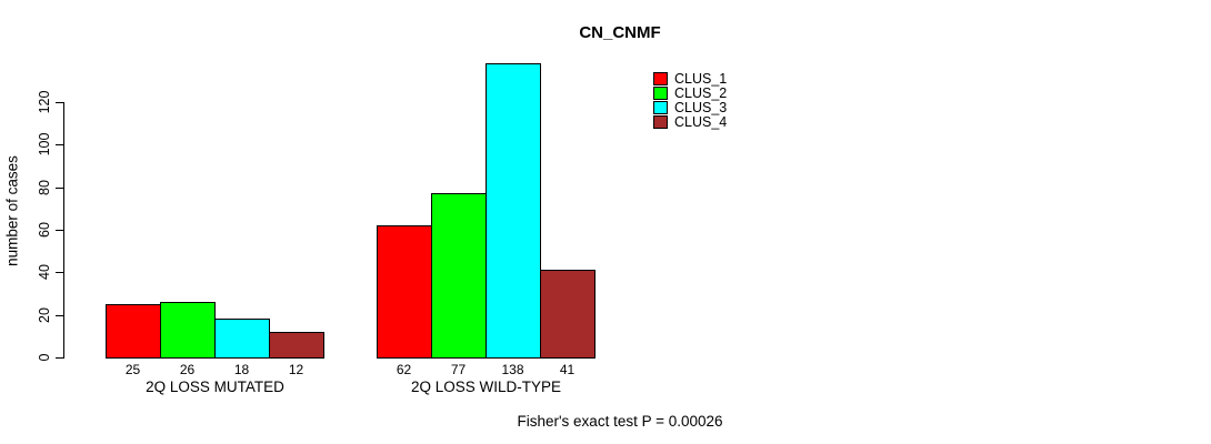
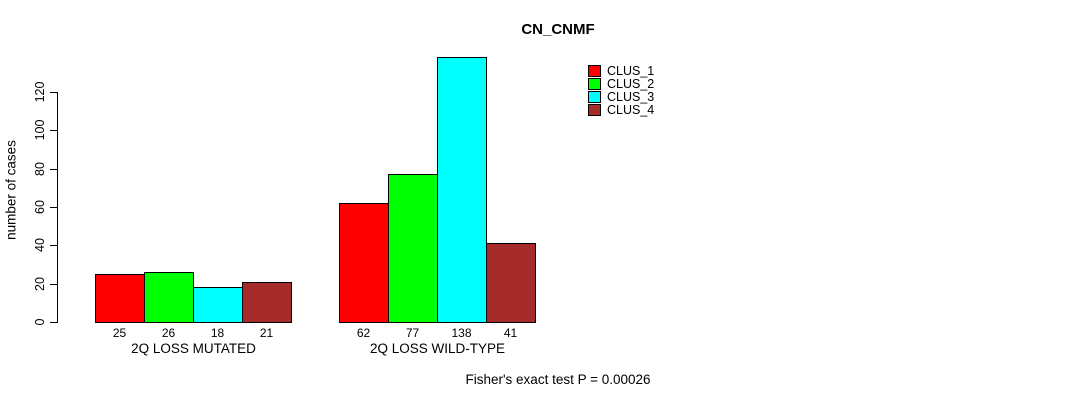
CLUS_4/2Q LOSS MUTATED: 12 -> 21
